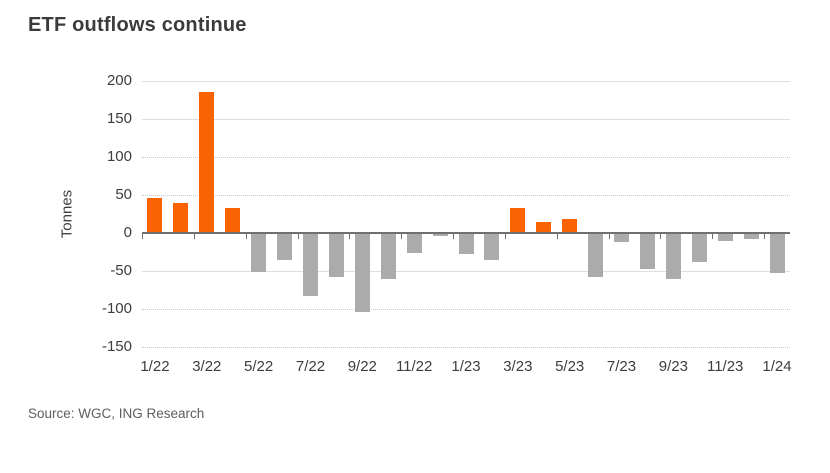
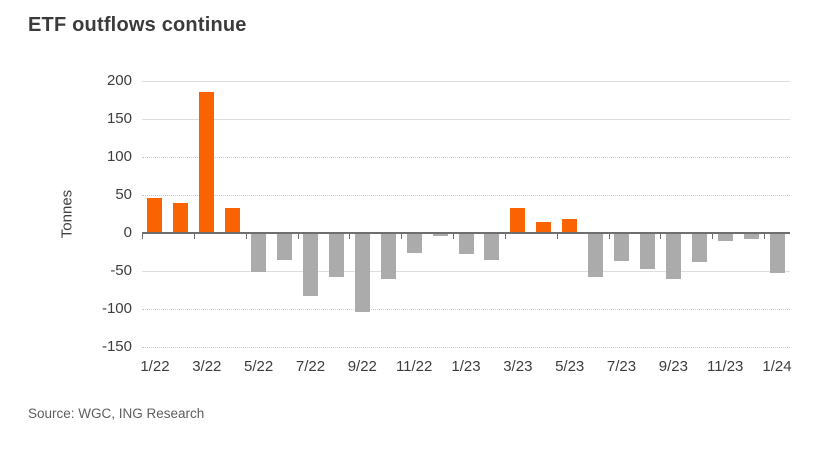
7/23: -10 -> -40
